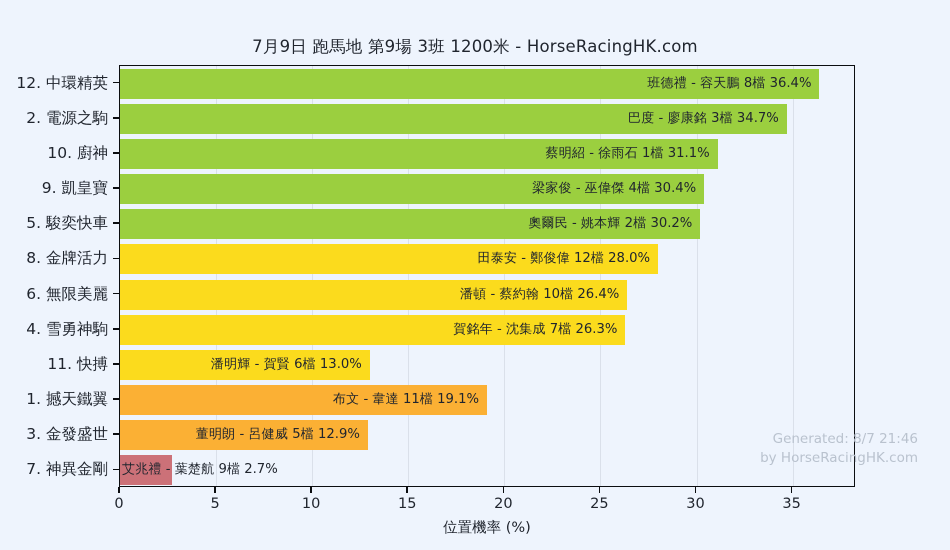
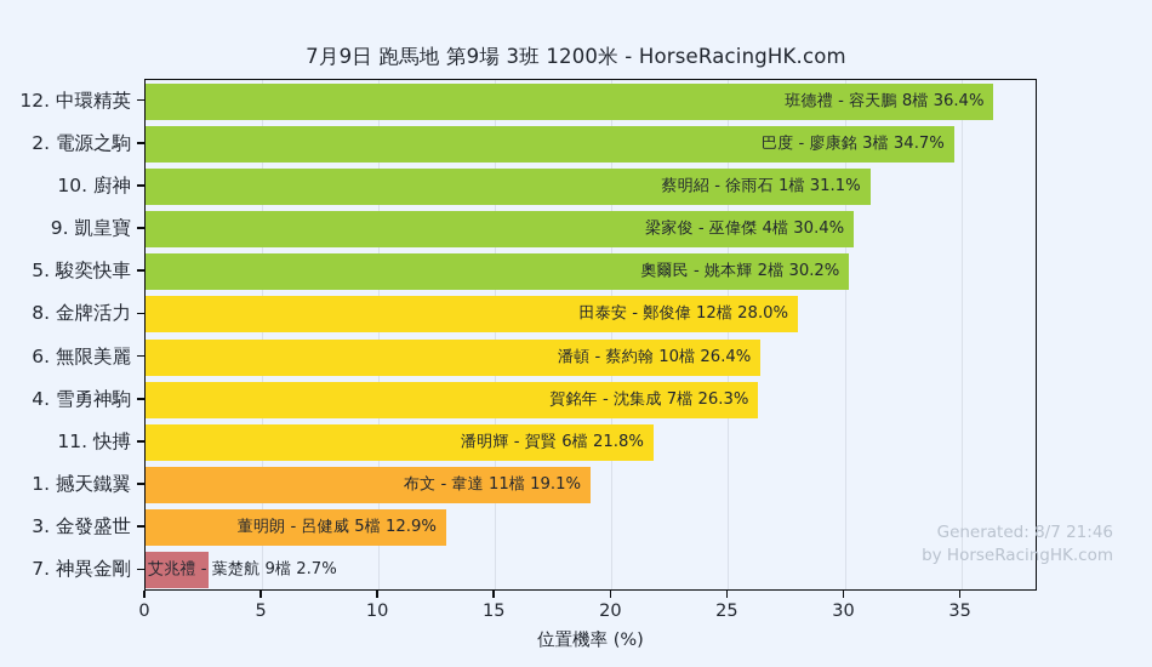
11. 快搏: 13.0% -> 21.8%
